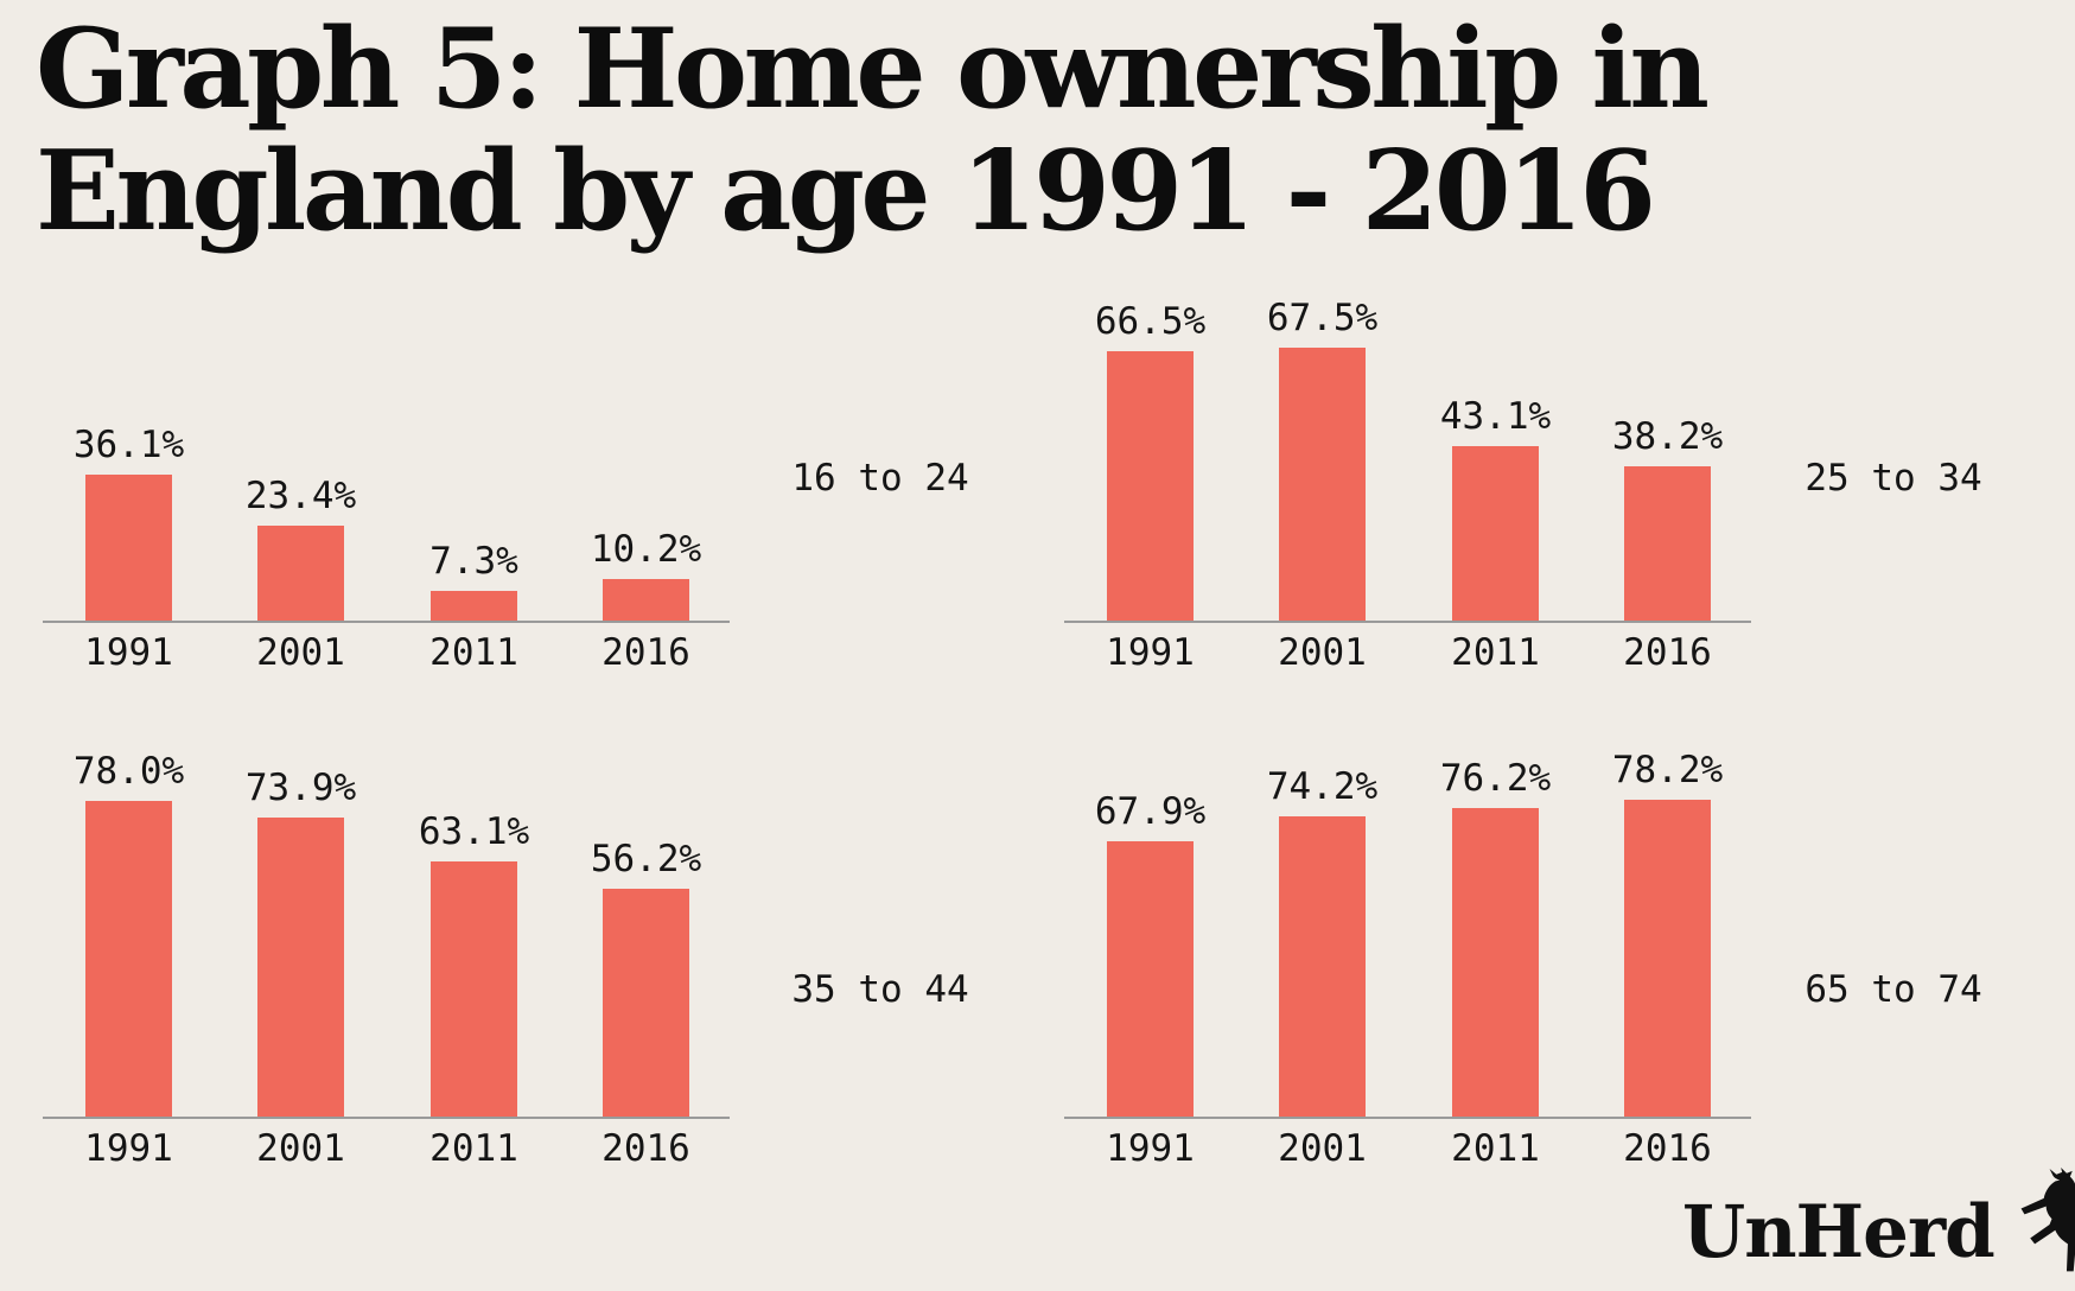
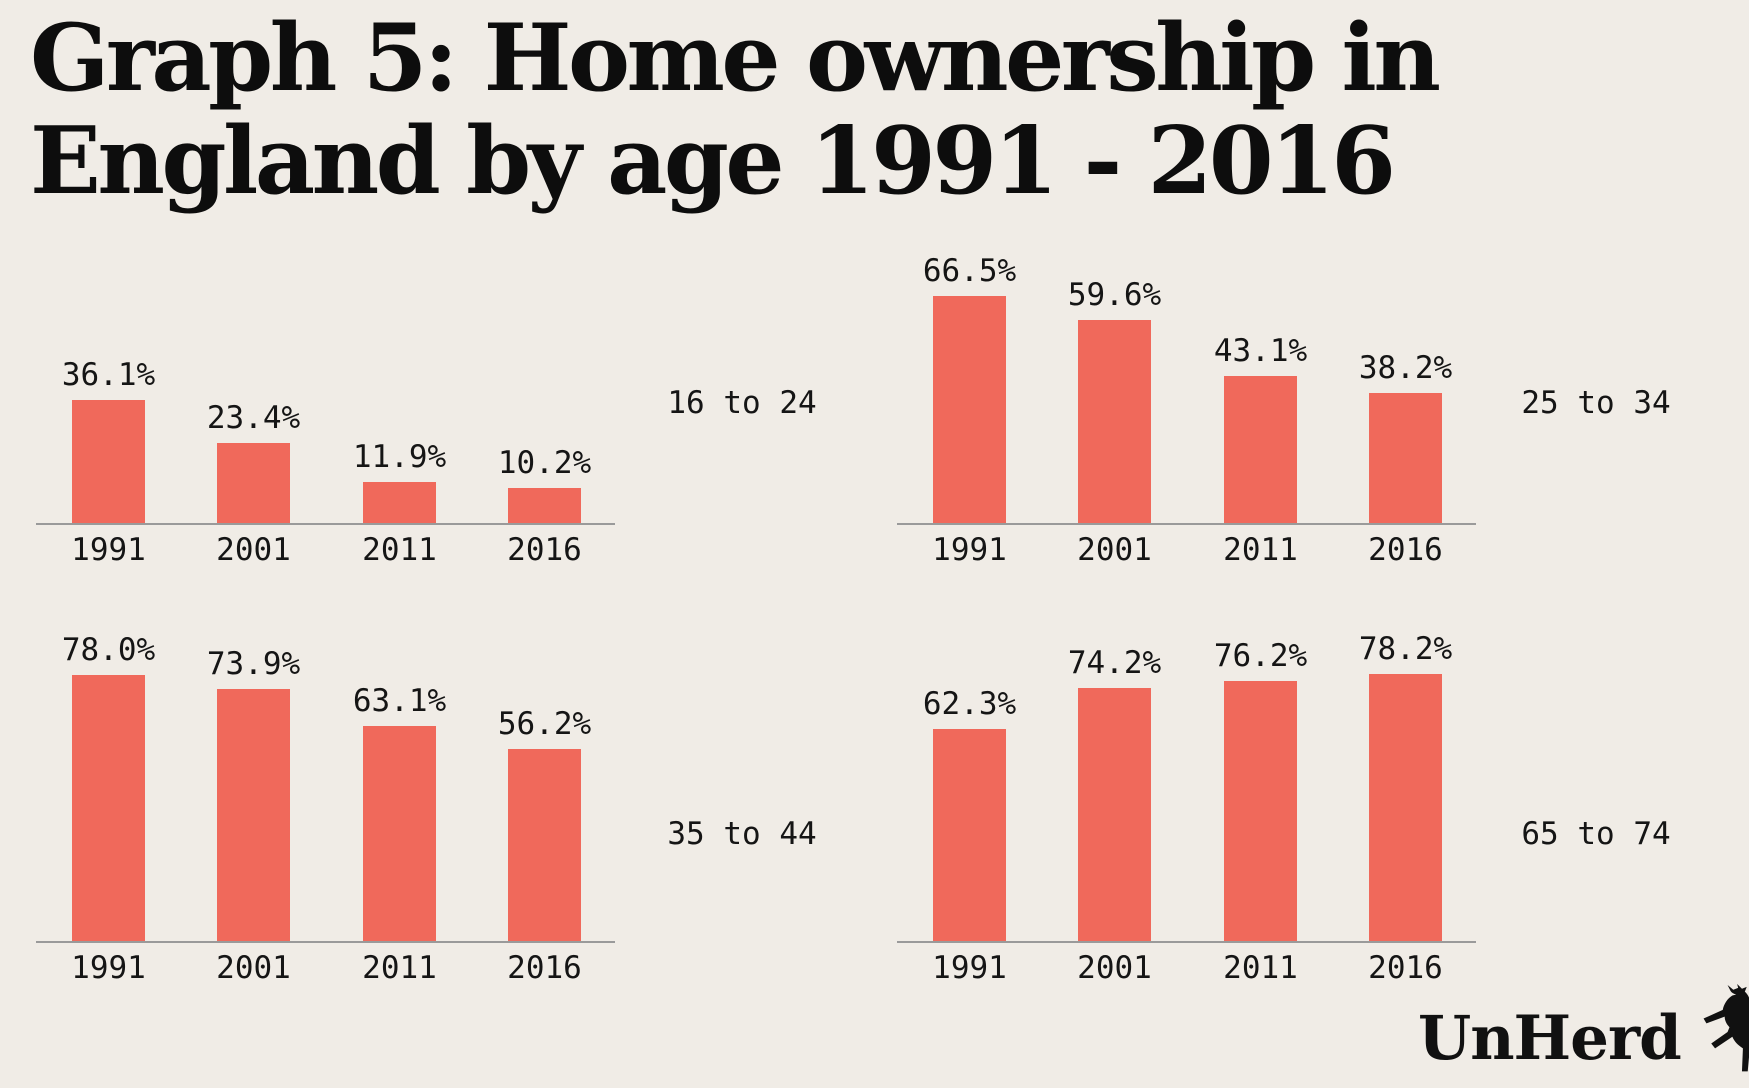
16 to 24/2011: 7.3% -> 11.9%
25 to 34/2001: 67.5% -> 59.6%
65 to 74/1991: 67.9% -> 62.3%
